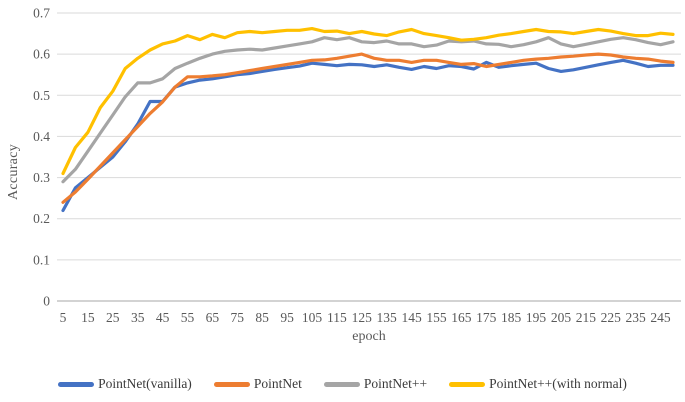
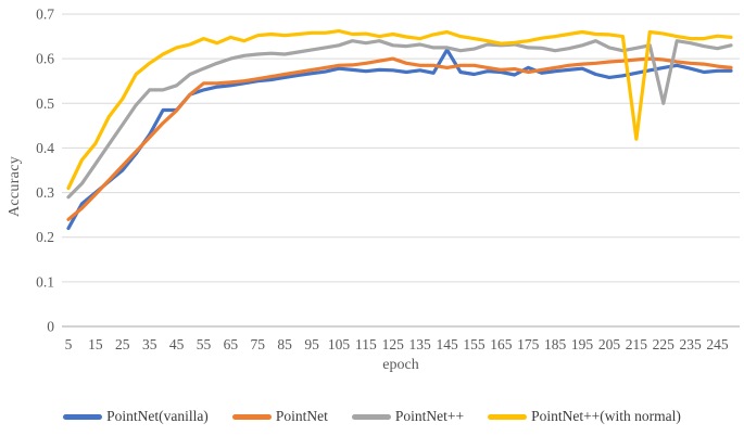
PointNet(vanilla)/145: 0.56 -> 0.62
PointNet++(with normal)/215: 0.66 -> 0.42
PointNet++/225: 0.64 -> 0.50
